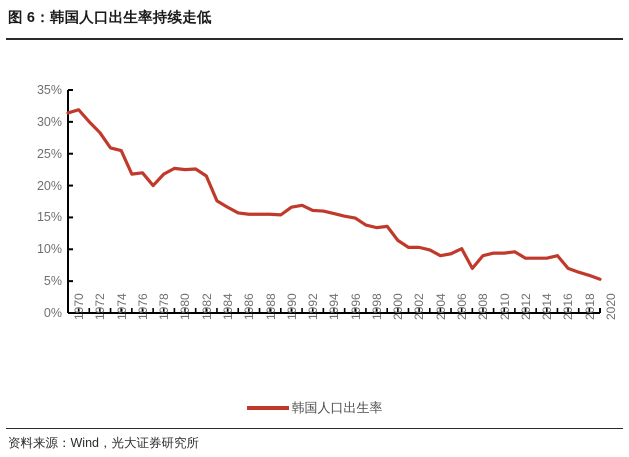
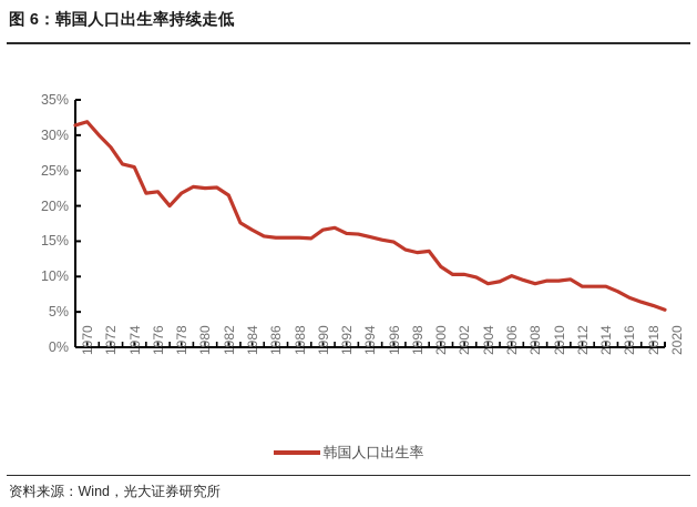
2008: 7% -> 10%
2016: 9% -> 8%
